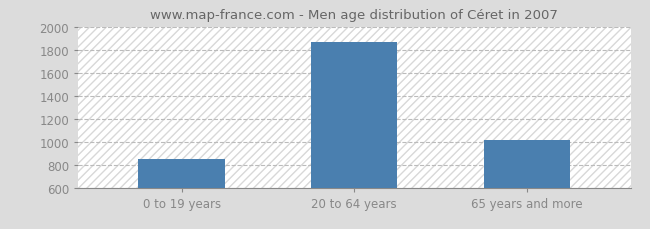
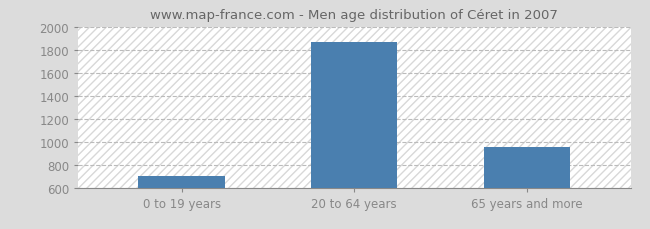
0 to 19 years: 850 -> 700
65 years and more: 1010 -> 950
